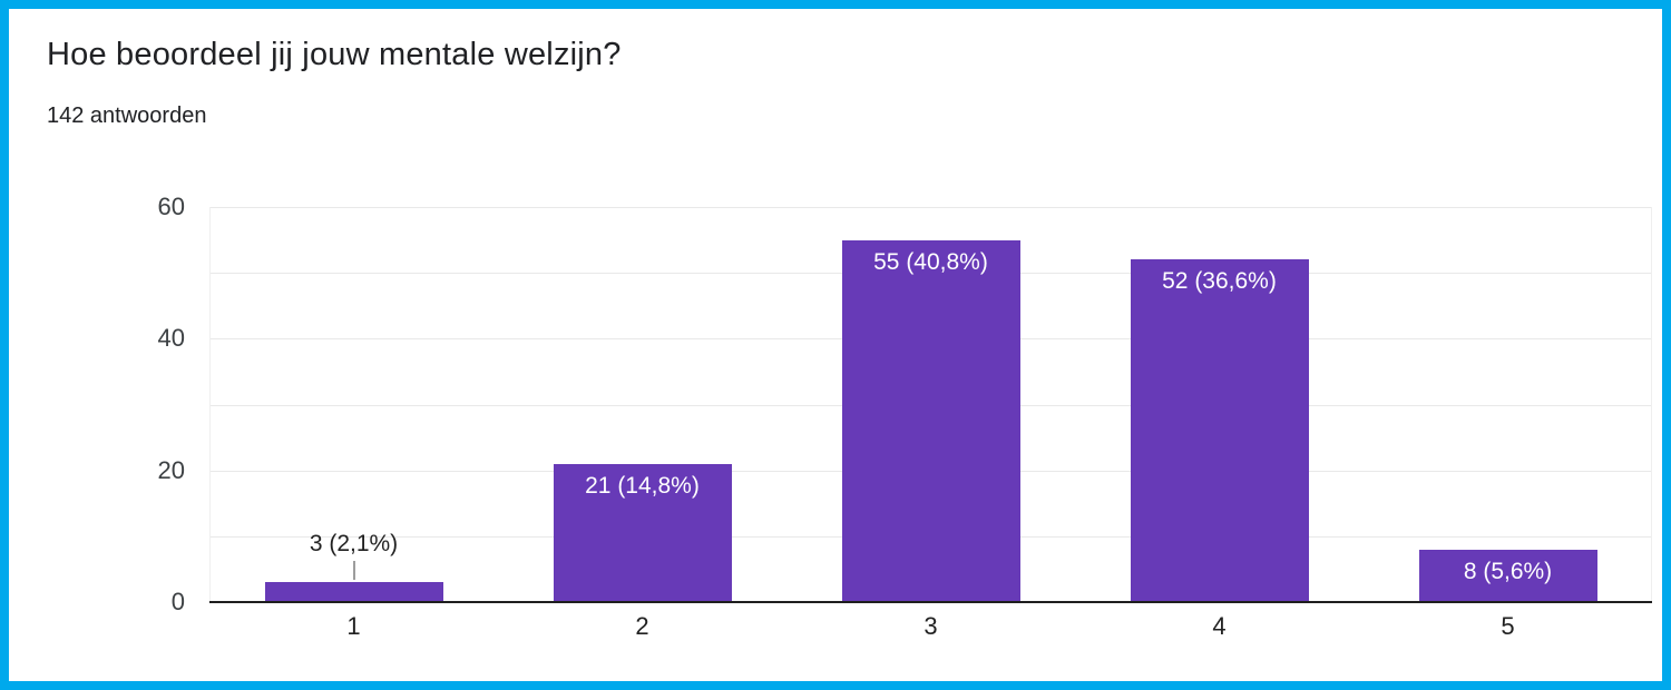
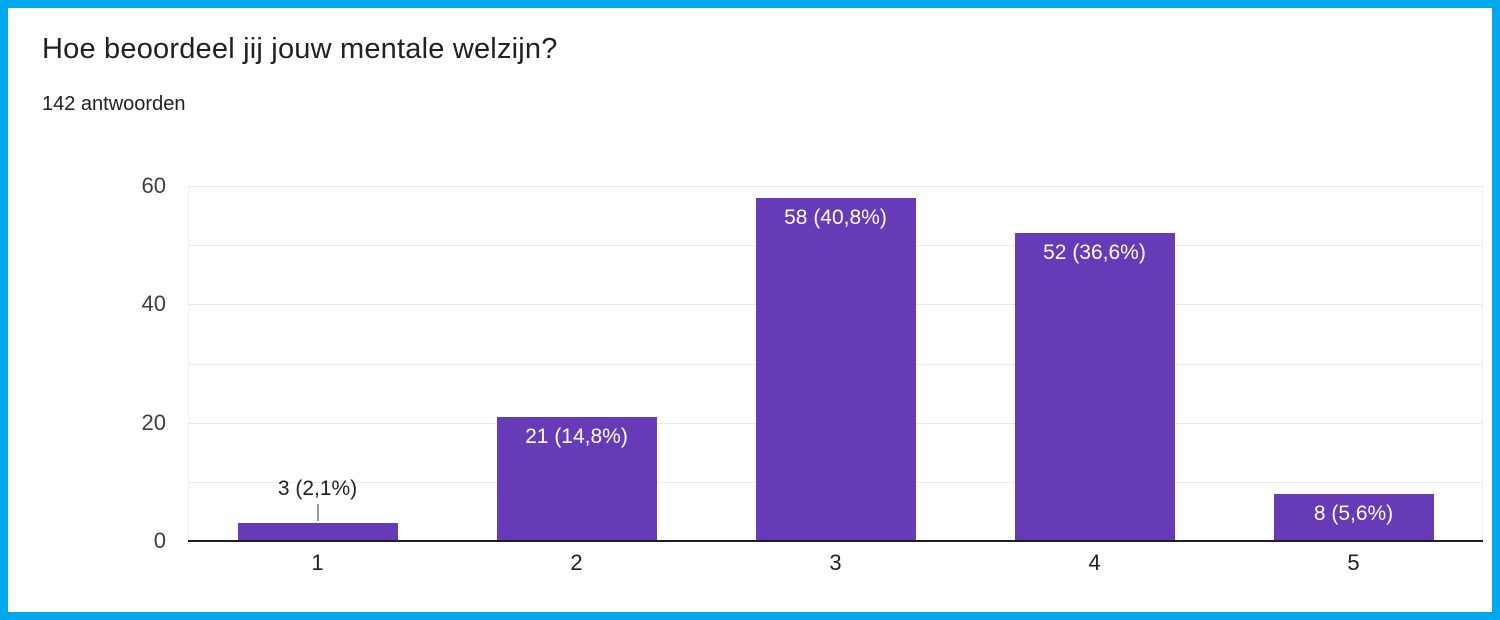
3: 55 -> 58
